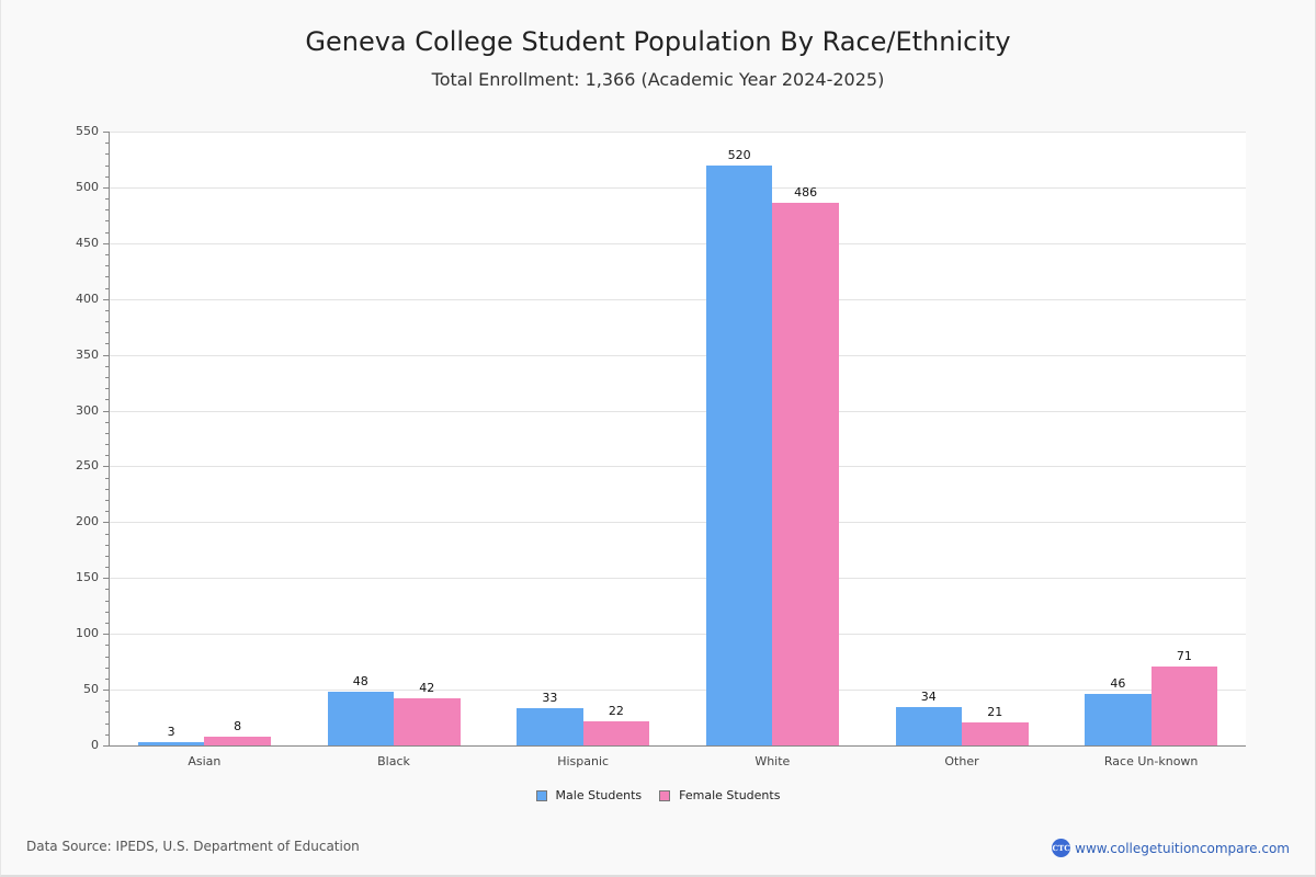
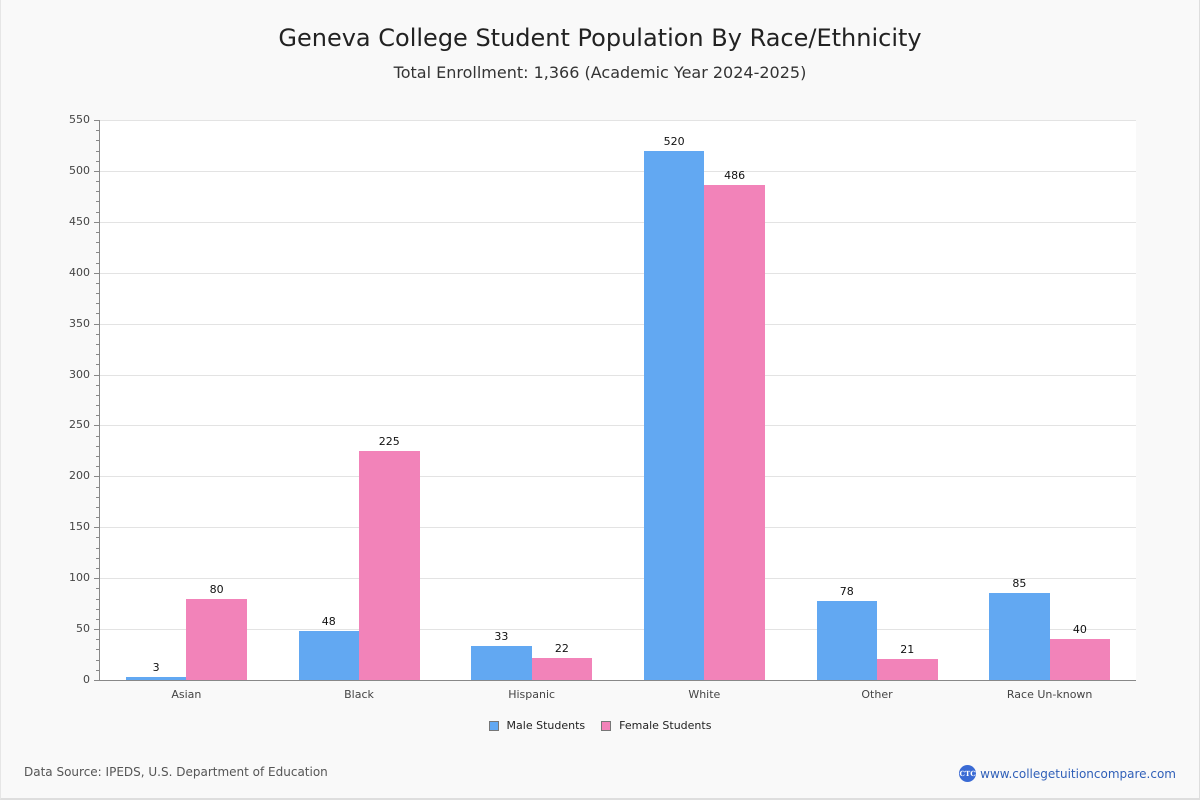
Female Students/Asian: 8 -> 80
Female Students/Black: 42 -> 225
Male Students/Other: 34 -> 78
Male Students/Race Un-known: 46 -> 85
Female Students/Race Un-known: 71 -> 40
